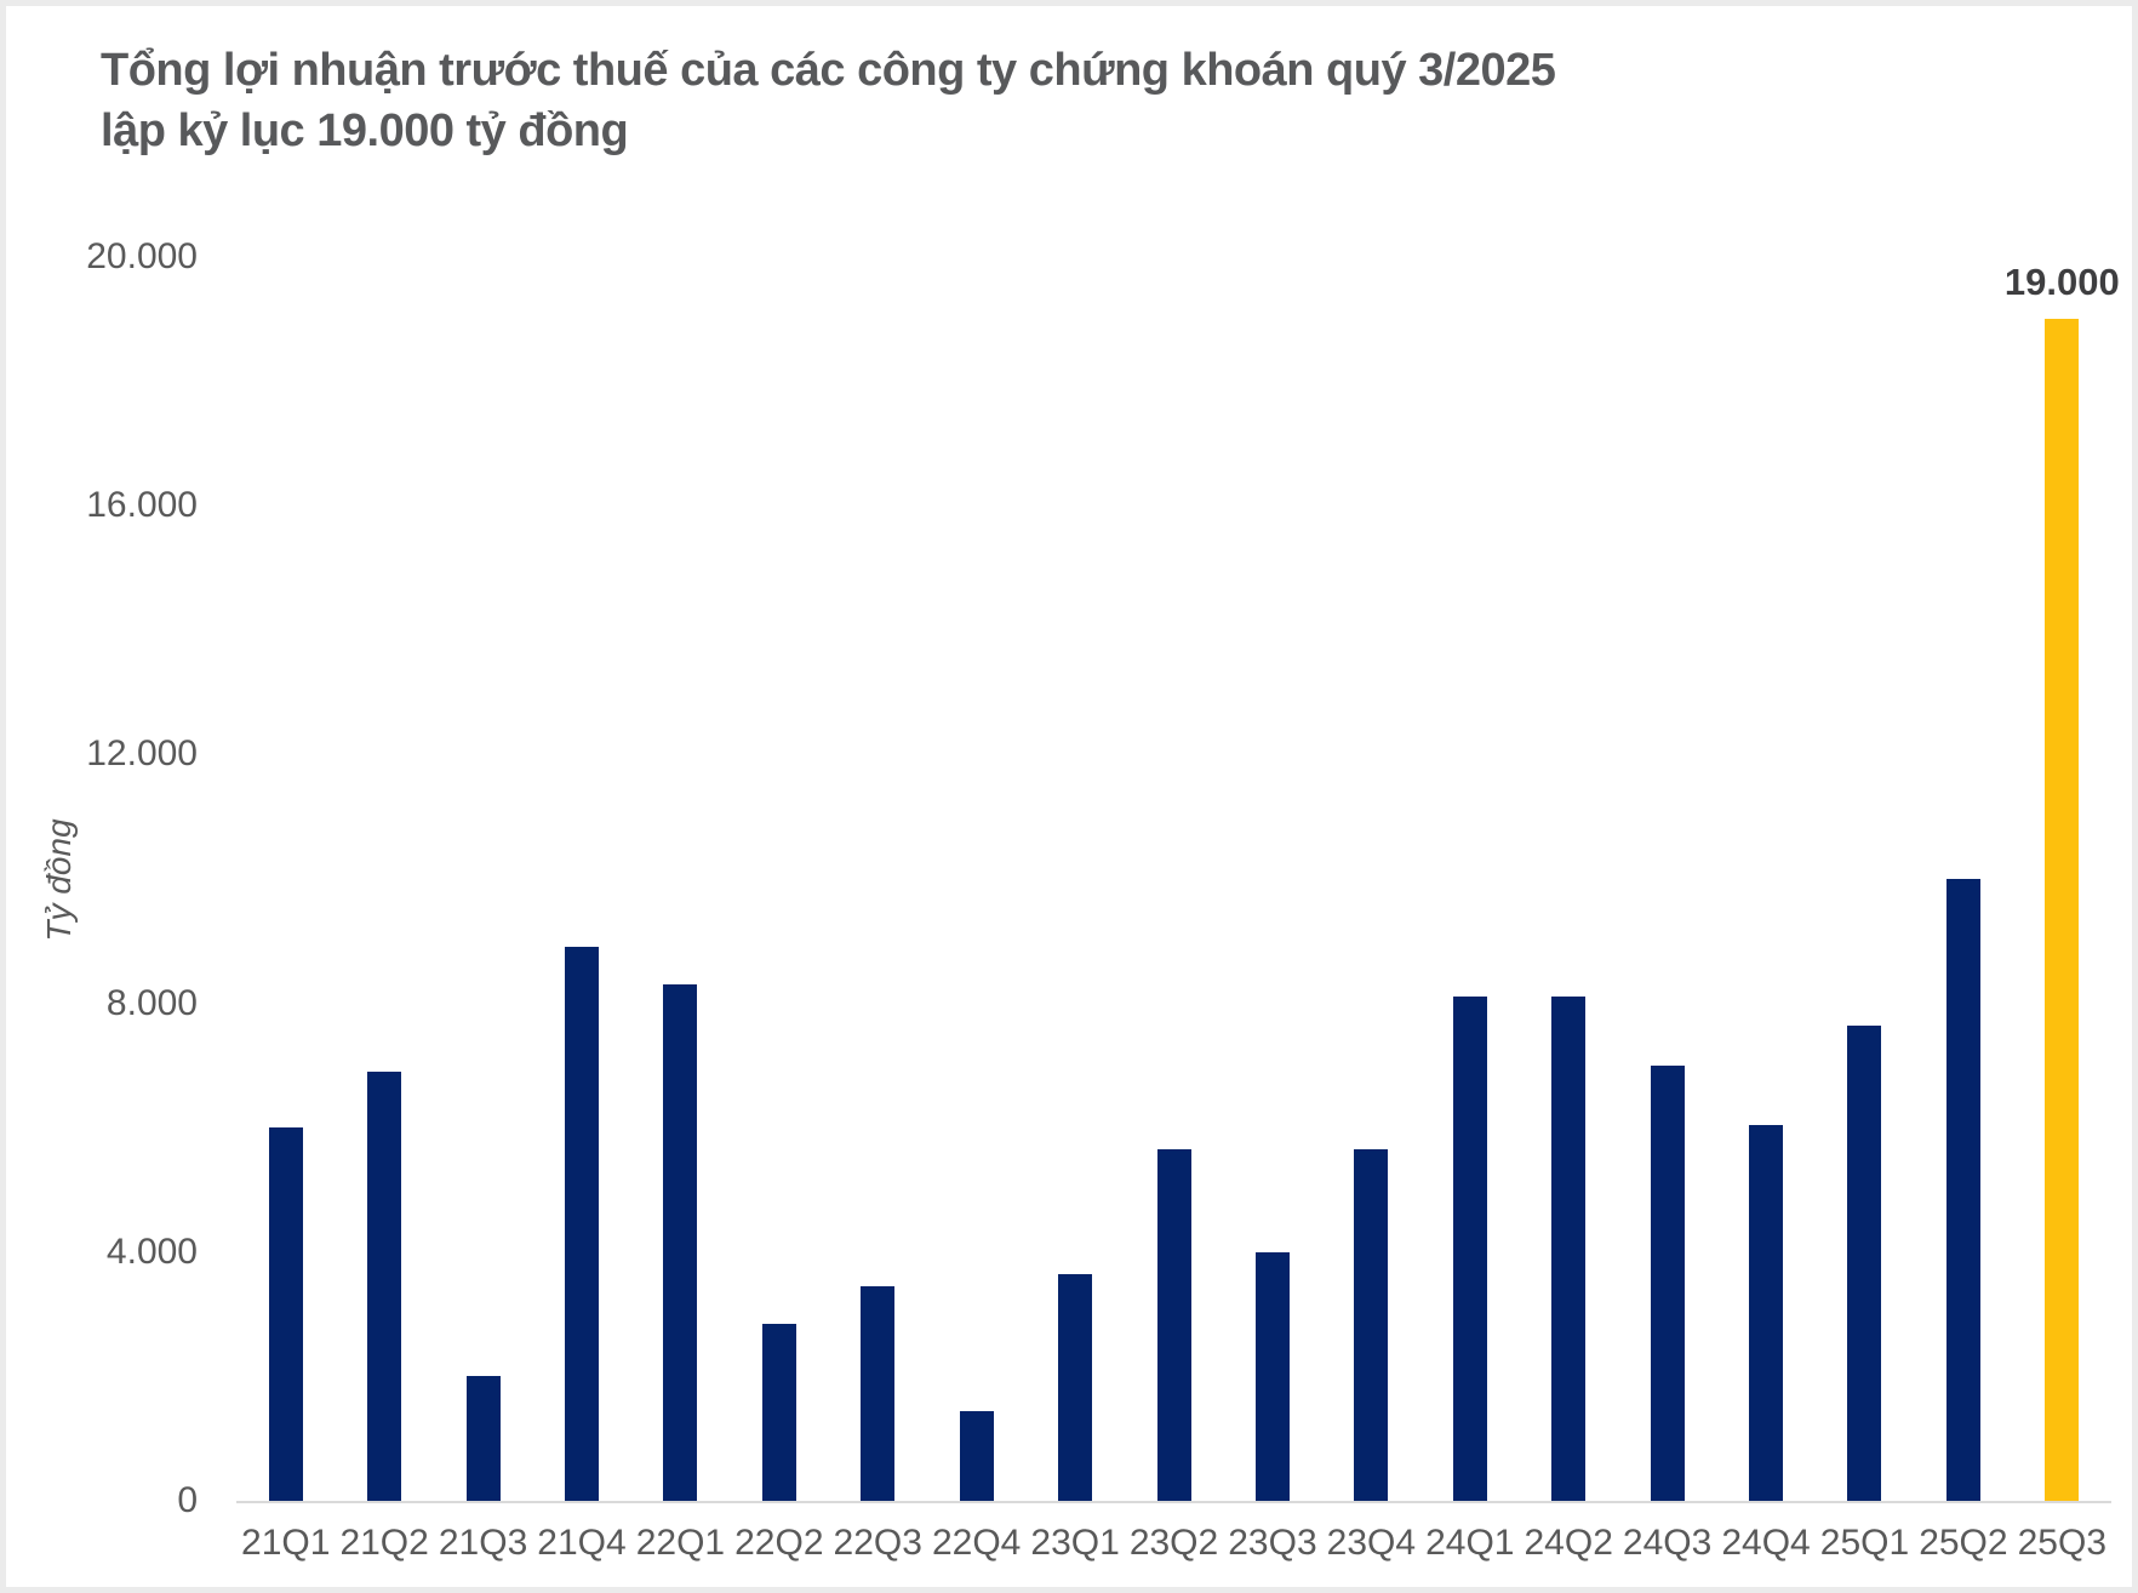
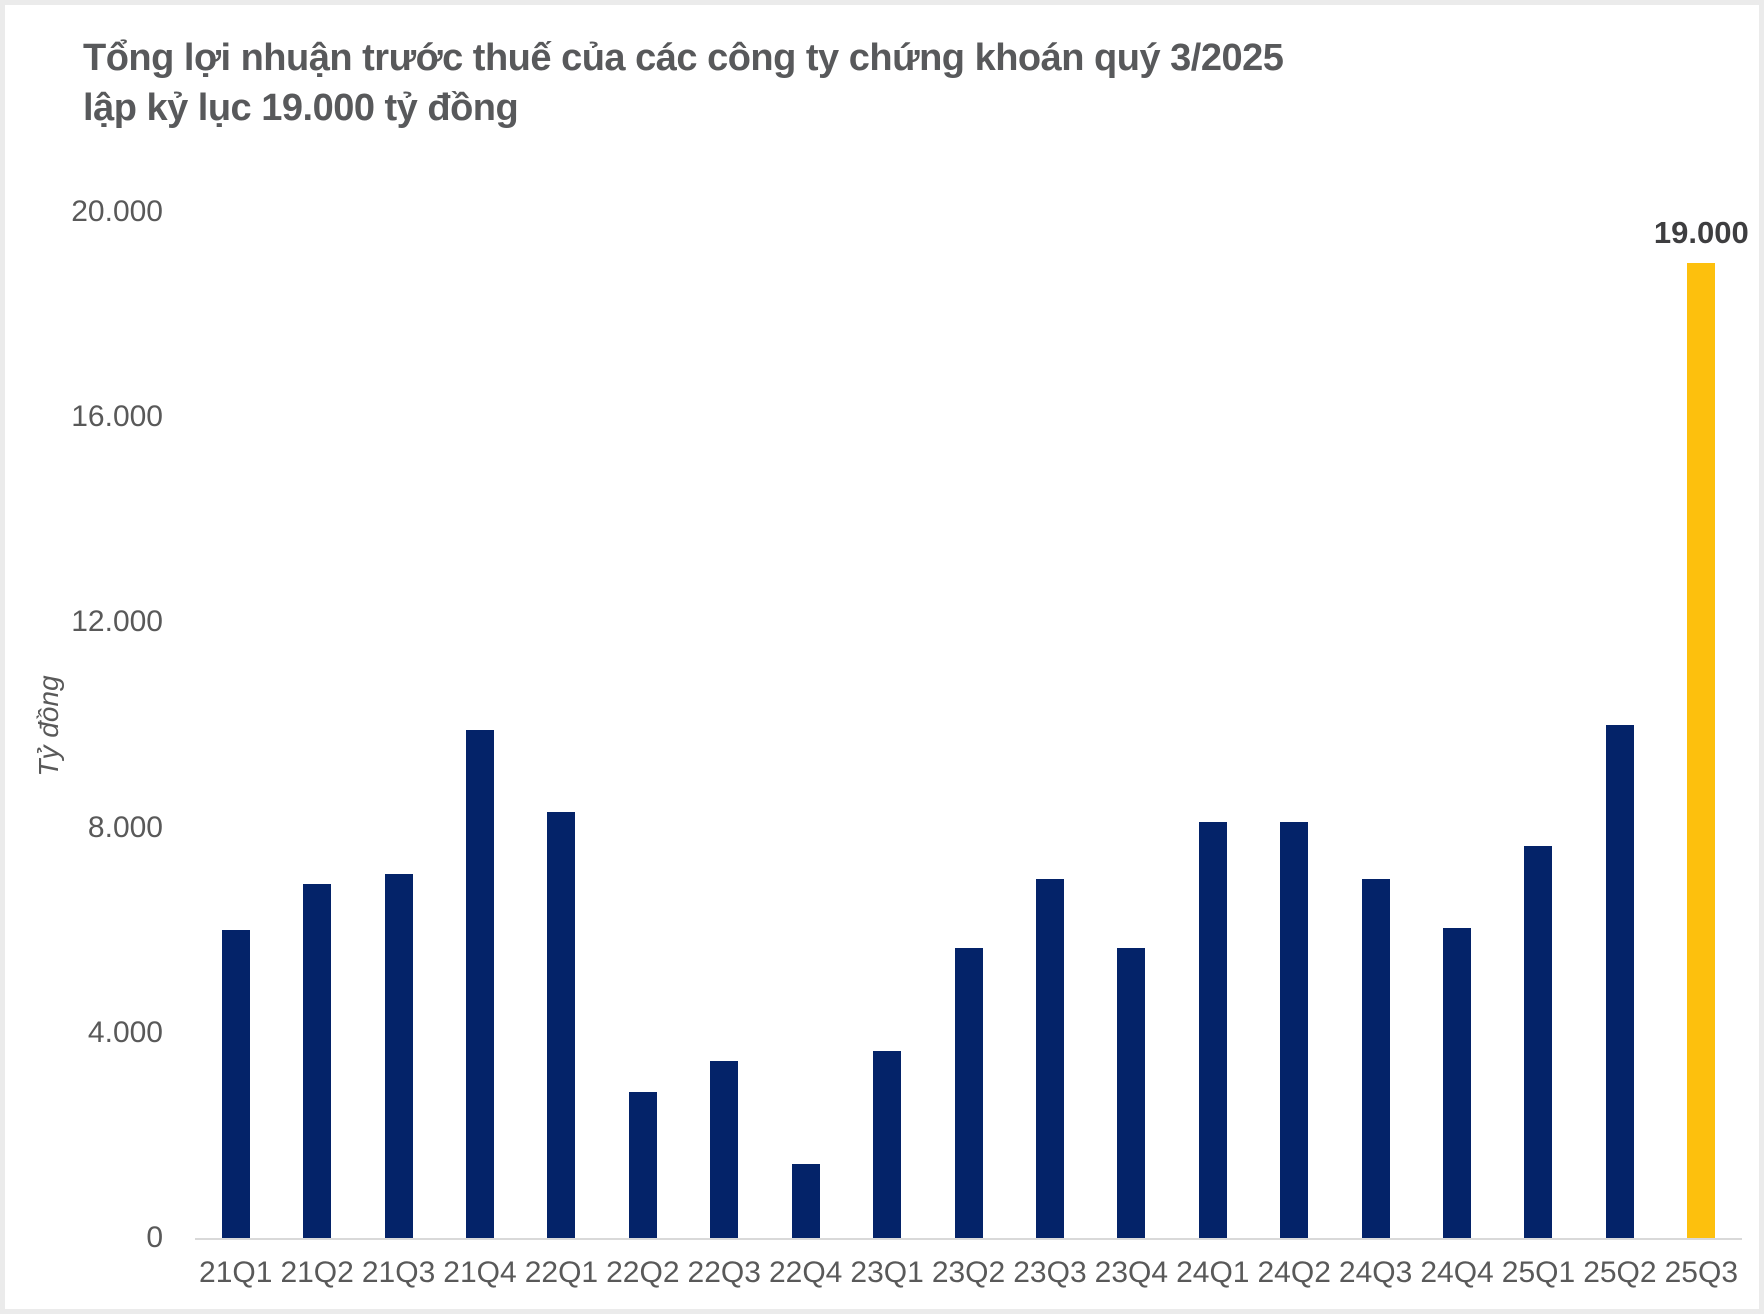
21Q3: 2000 -> 7100
21Q4: 8900 -> 9900
23Q3: 4000 -> 7000
